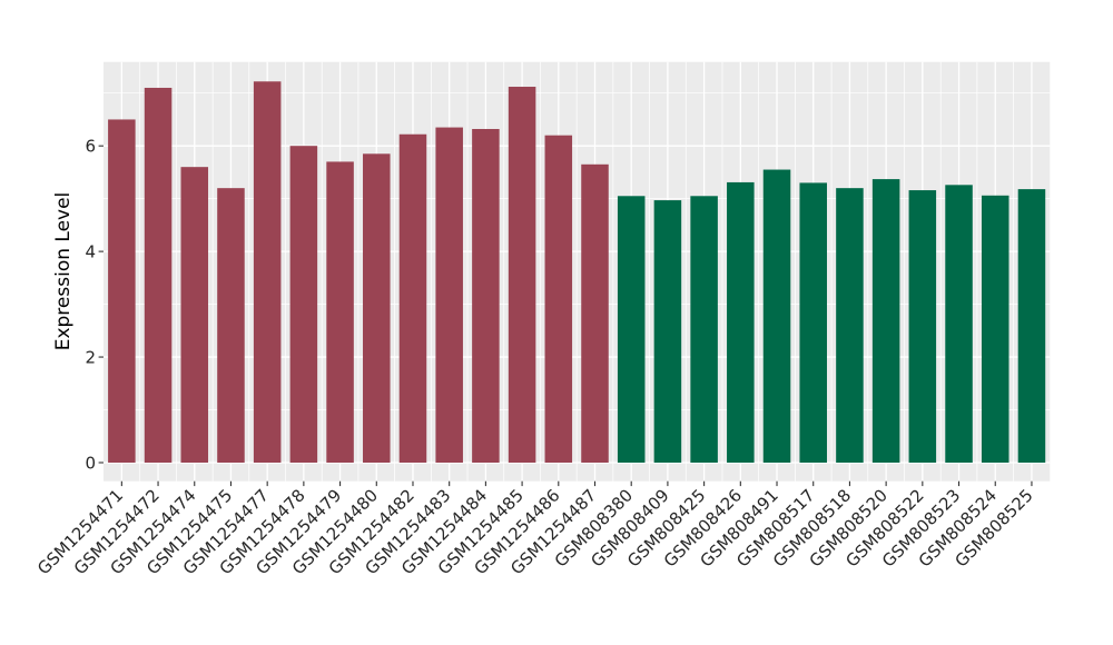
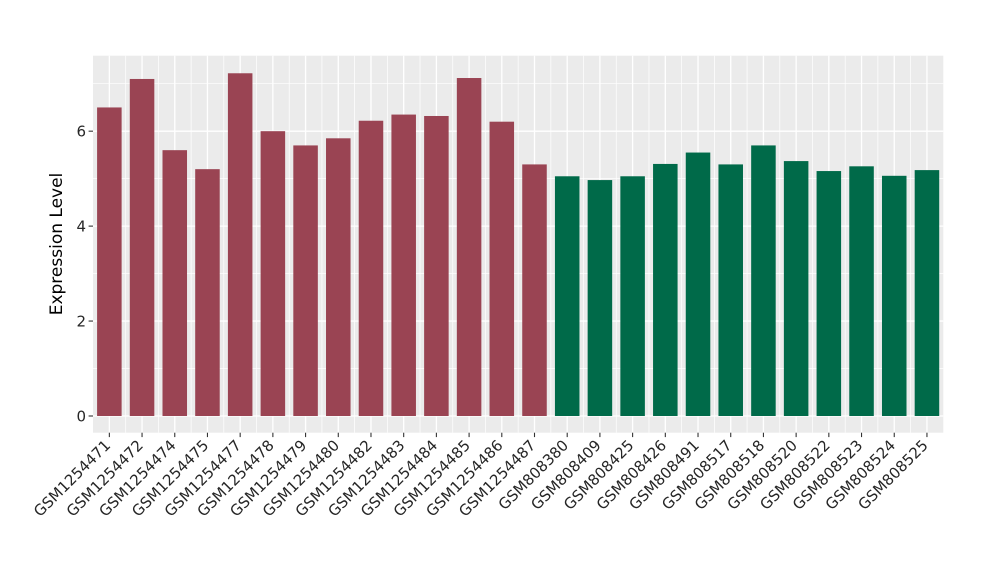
GSM1254487: 5.7 -> 5.3
GSM808518: 5.2 -> 5.7
